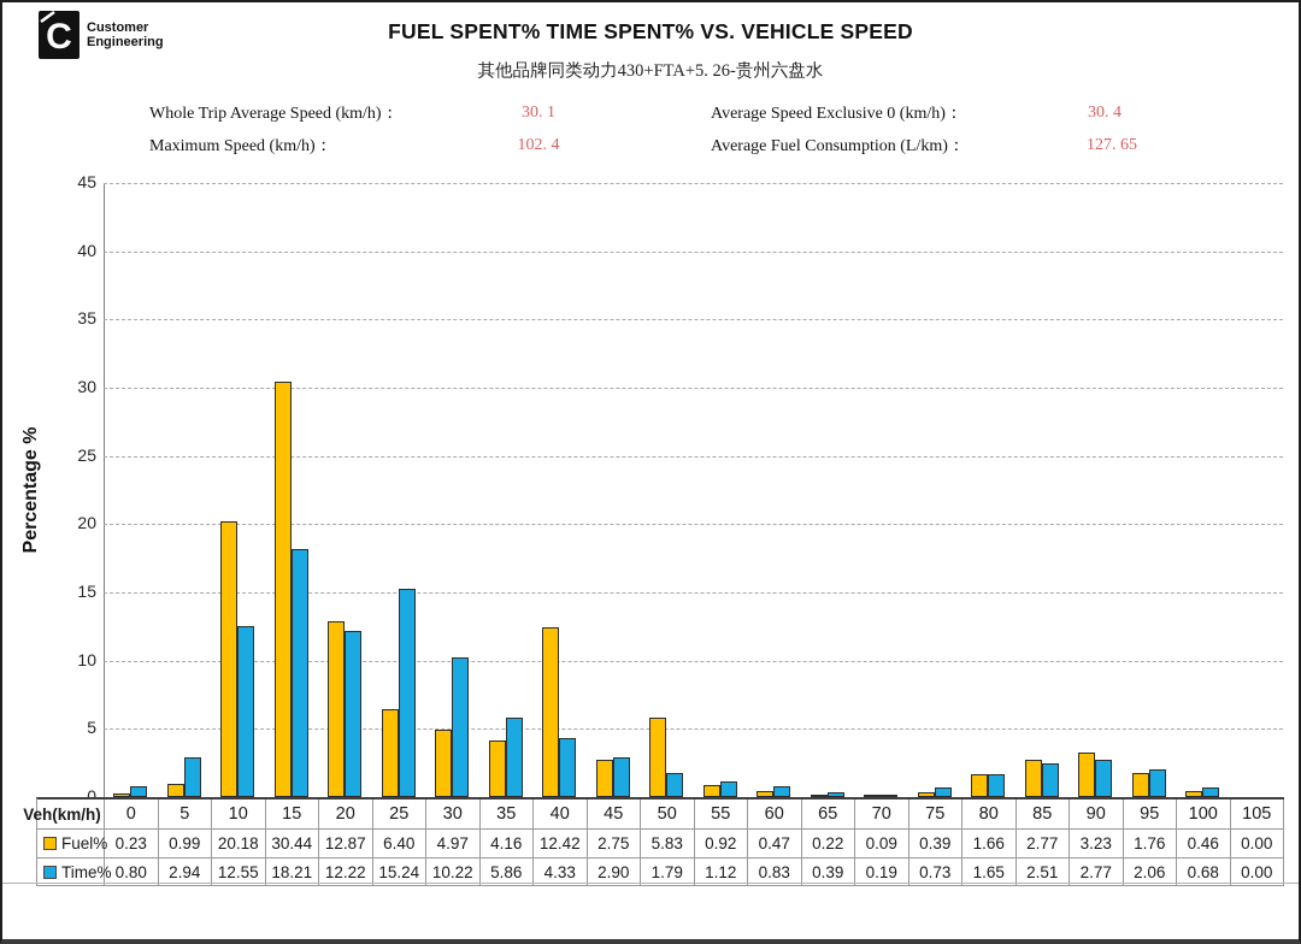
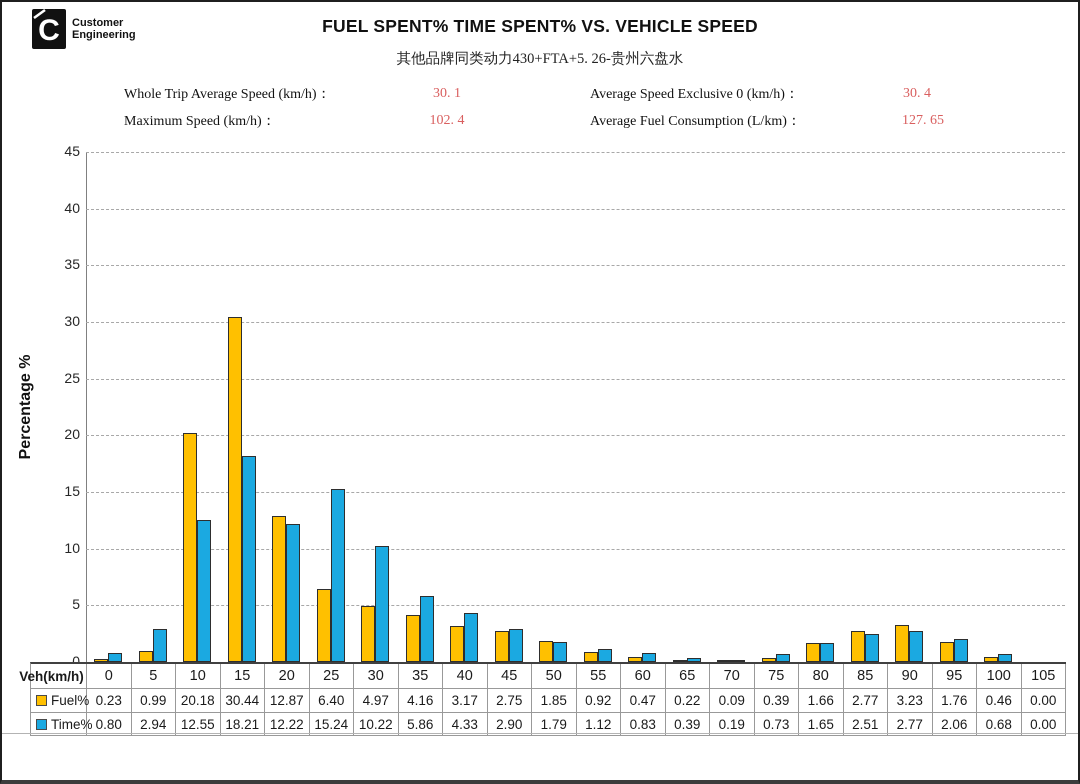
Fuel%/40: 12.42 -> 3.17
Fuel%/50: 5.83 -> 1.85
